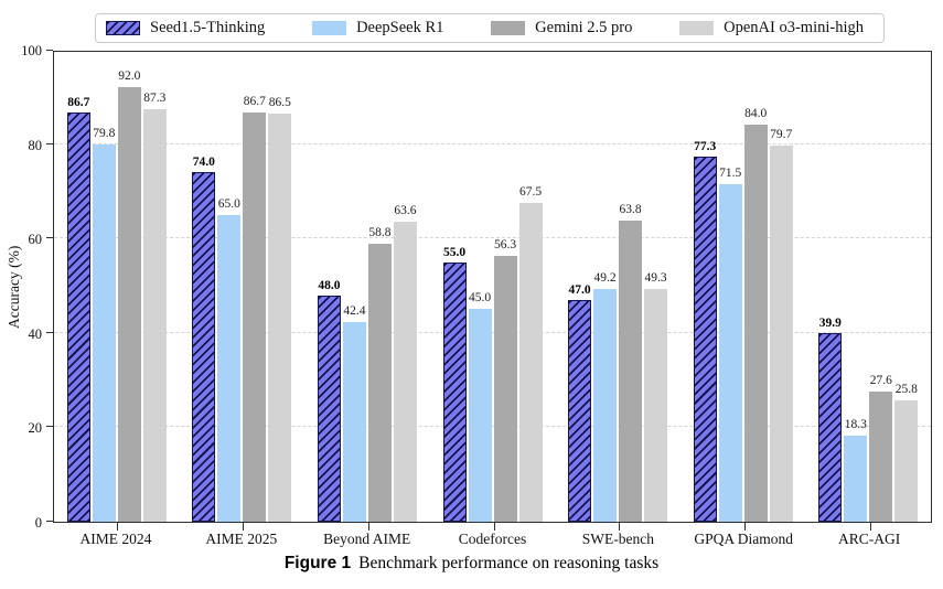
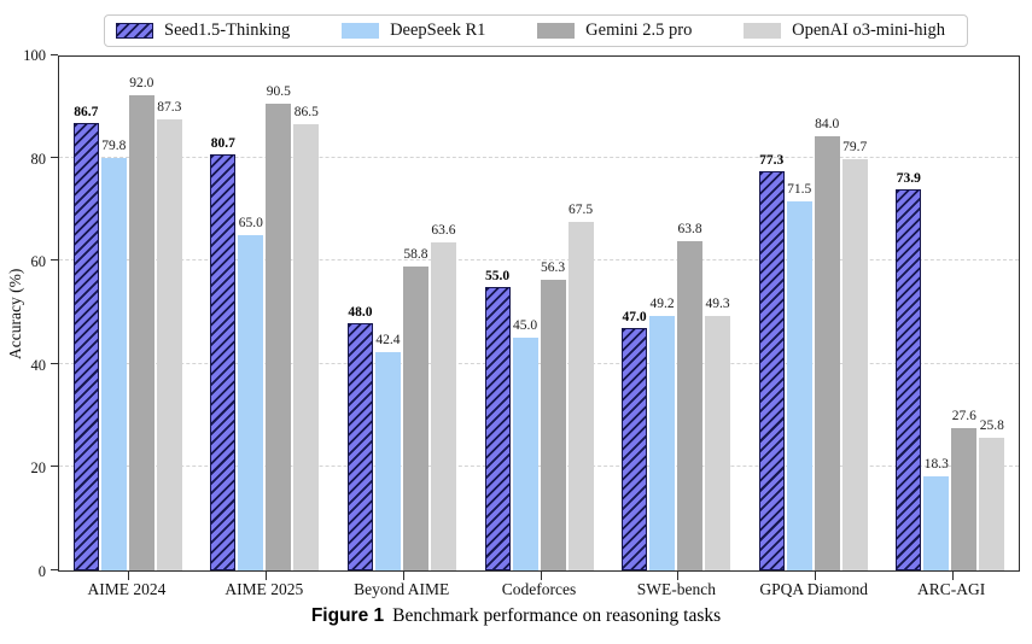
Seed1.5-Thinking/AIME 2025: 74.0 -> 80.7
Gemini 2.5 pro/AIME 2025: 86.7 -> 90.5
Seed1.5-Thinking/ARC-AGI: 39.9 -> 73.9
